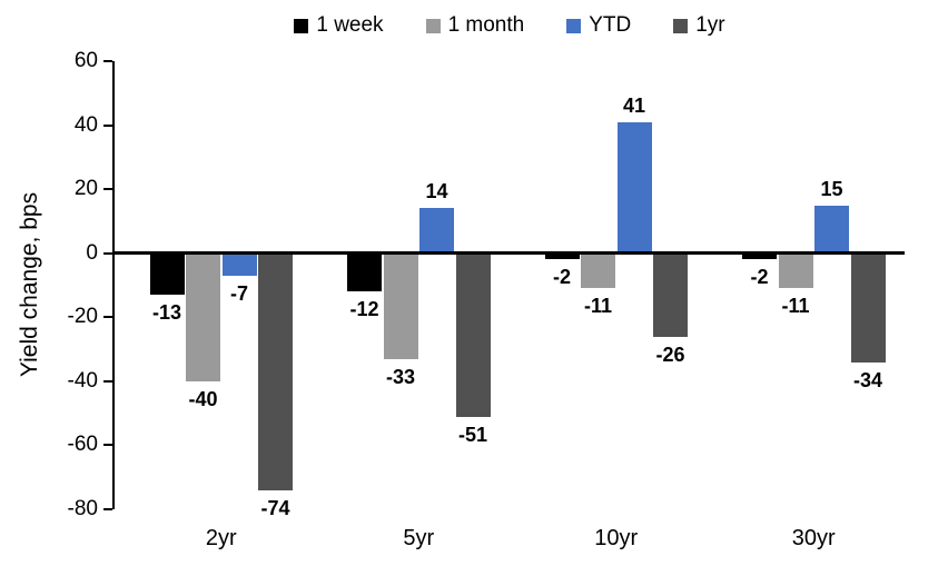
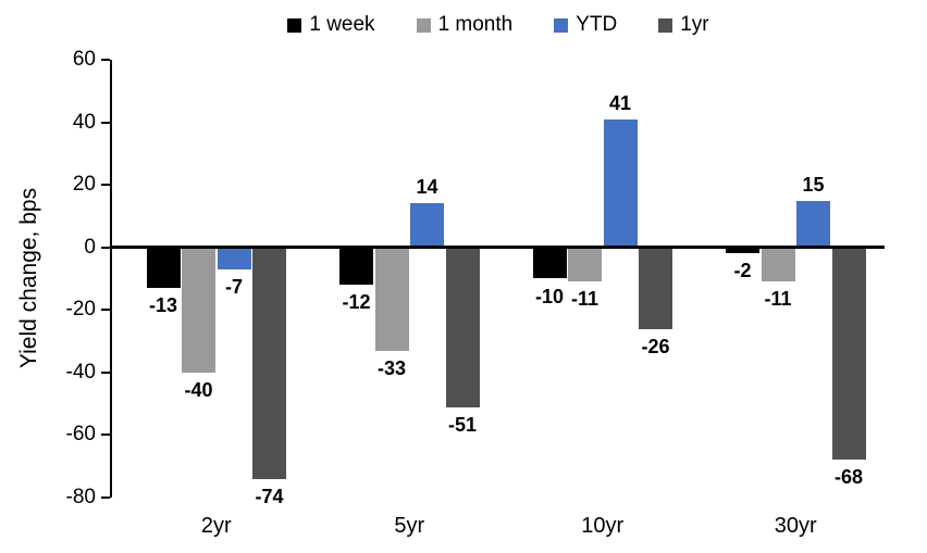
1 week/10yr: -2 -> -10
1yr/30yr: -34 -> -68
